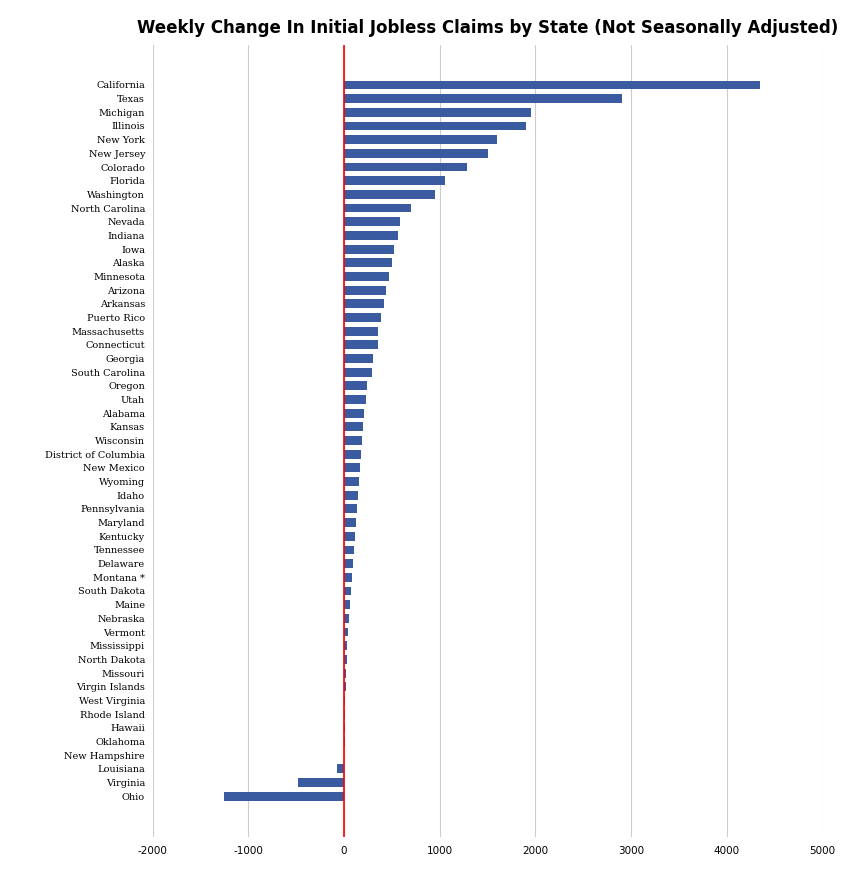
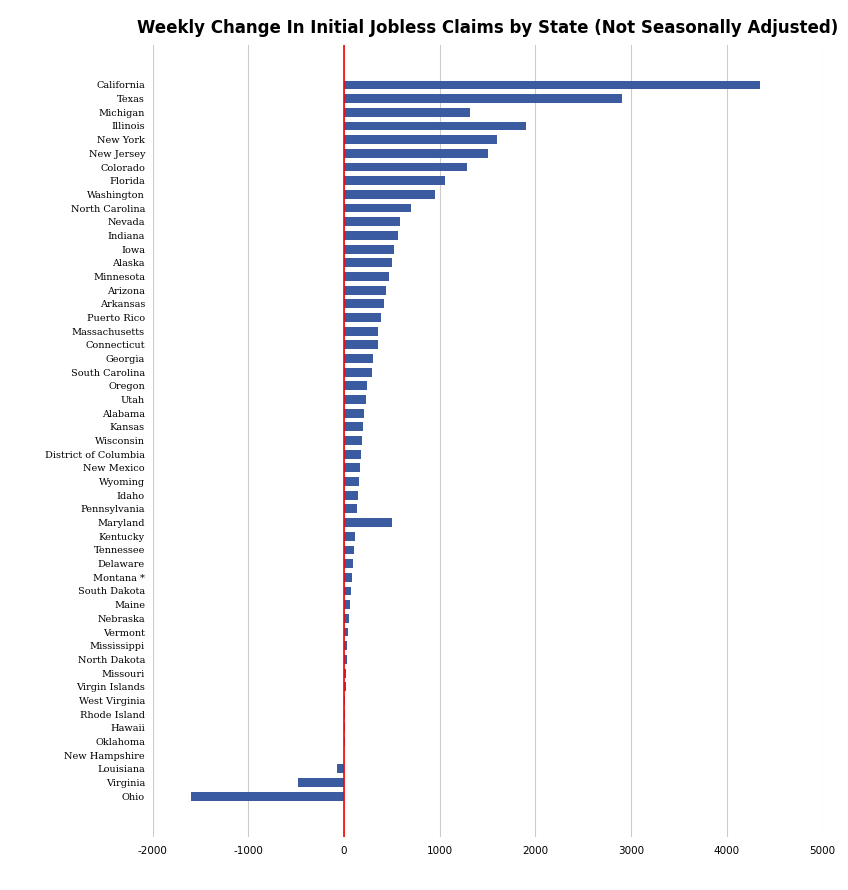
Michigan: 1950 -> 1320
Maryland: 120 -> 500
Ohio: -1250 -> -1600
